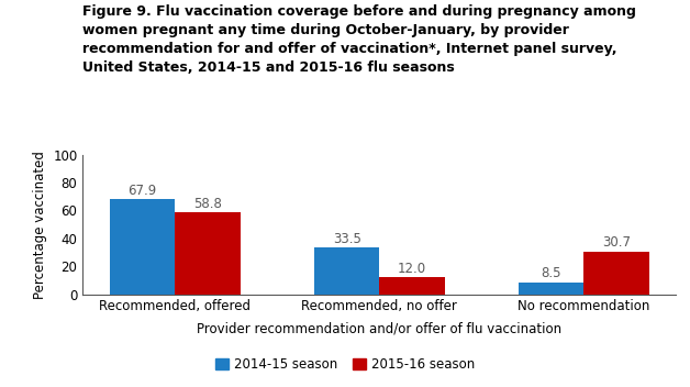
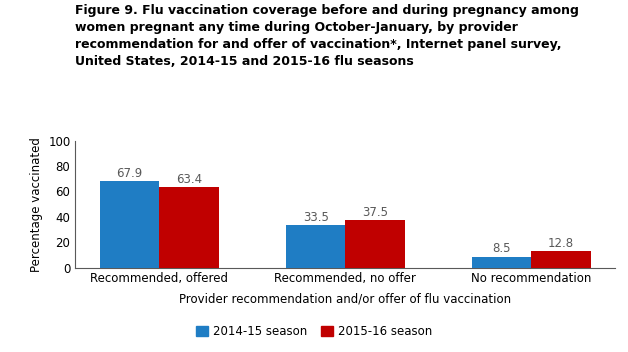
2015-16 season/Recommended, offered: 58.8 -> 63.4
2015-16 season/Recommended, no offer: 12.0 -> 37.5
2015-16 season/No recommendation: 30.7 -> 12.8
